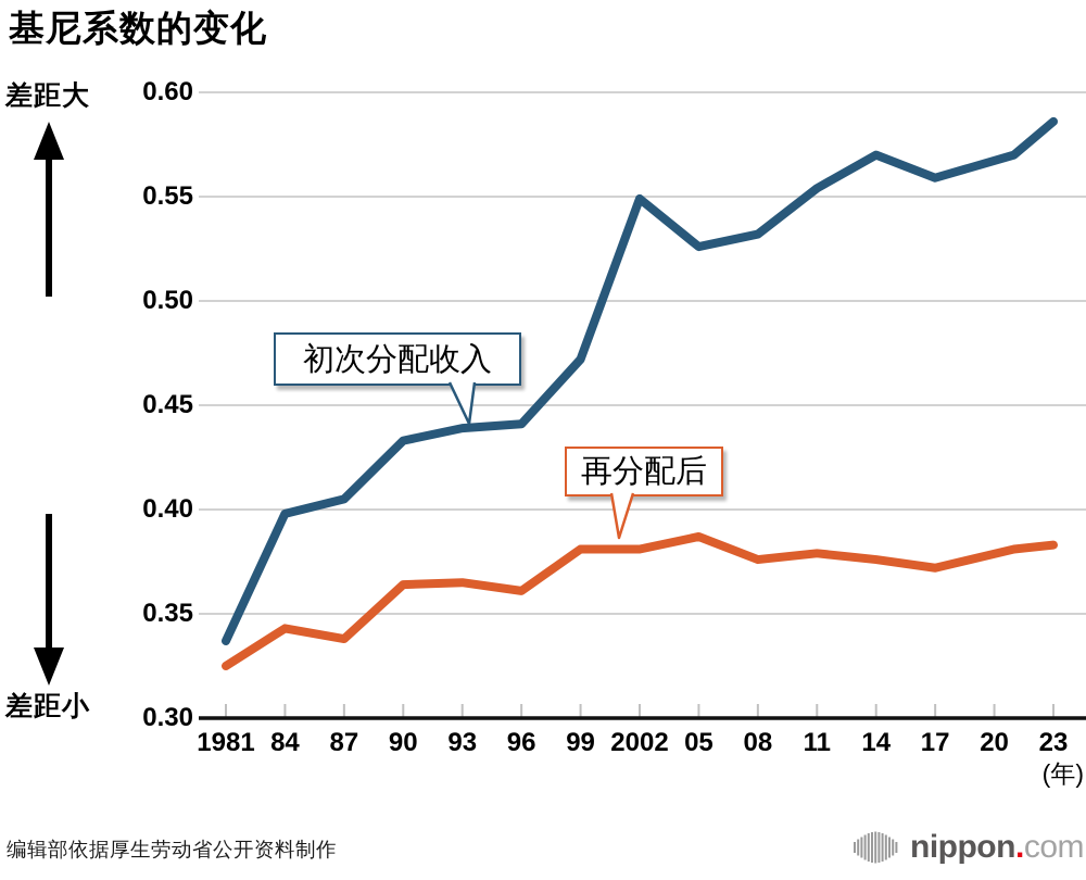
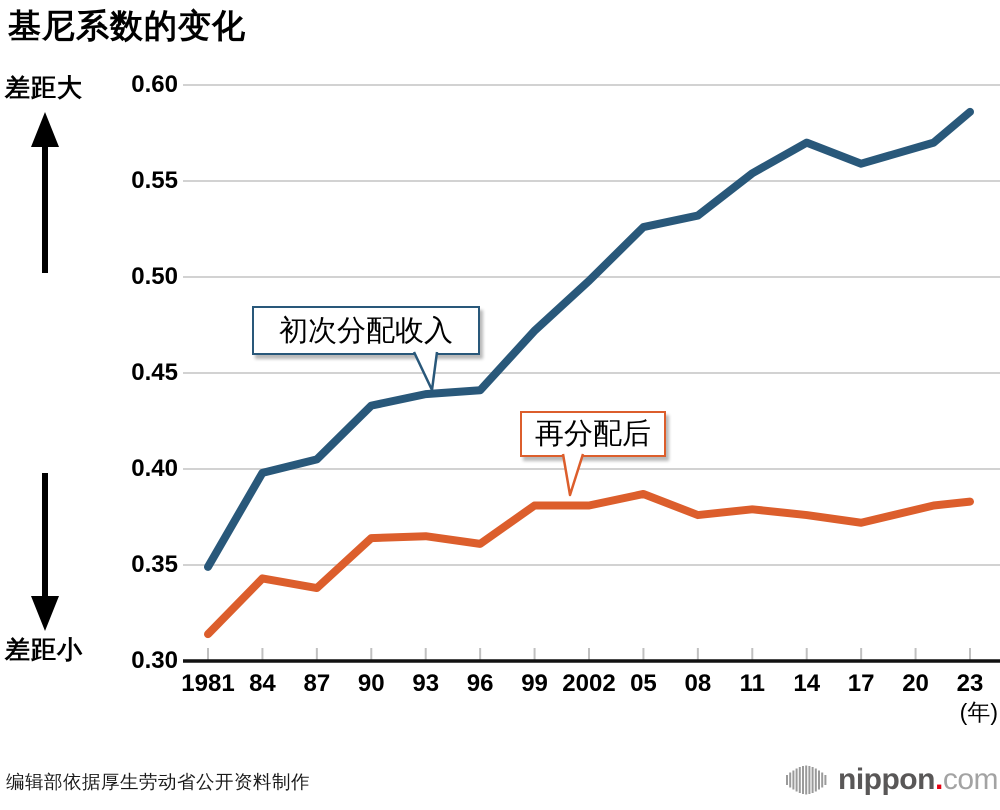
初次分配收入/1981: 0.337 -> 0.349
再分配后/1981: 0.325 -> 0.314
初次分配收入/2002: 0.549 -> 0.498
